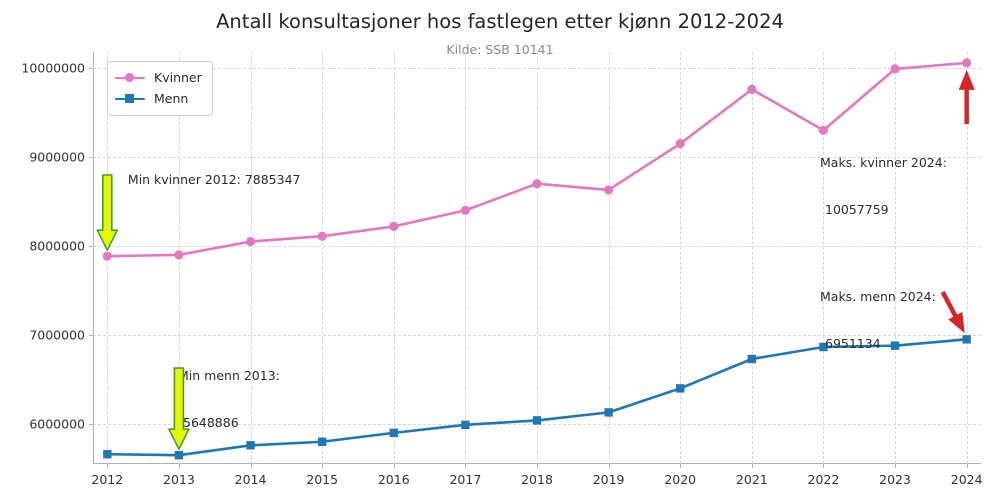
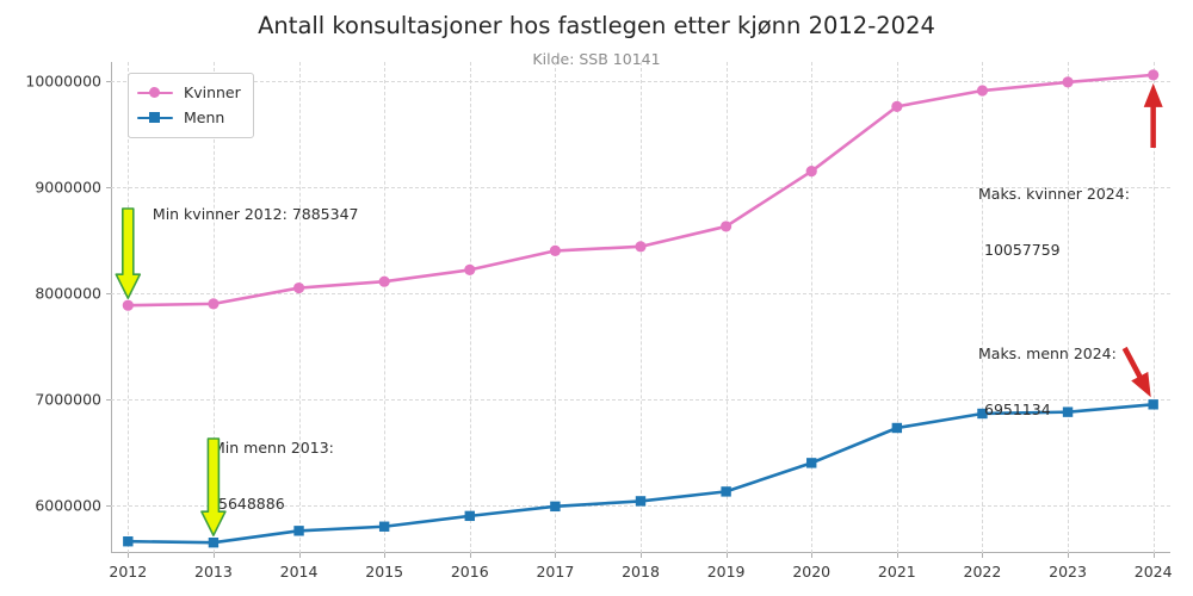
Kvinner/2018: 8700000 -> 8400000
Kvinner/2022: 9300000 -> 9900000
